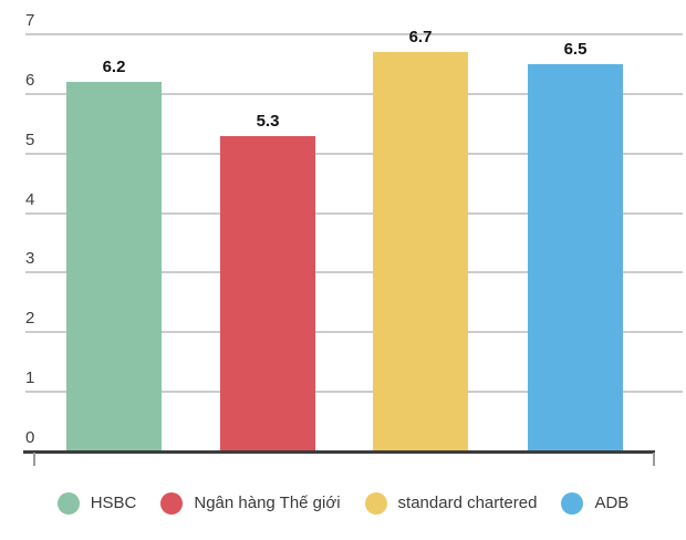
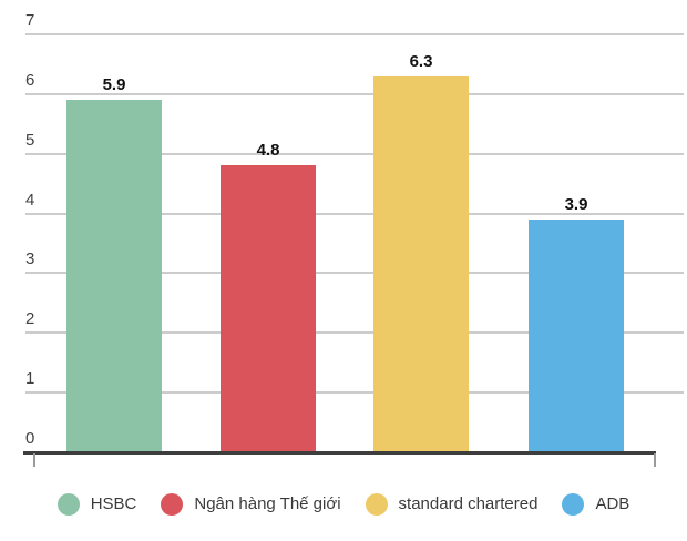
HSBC: 6.2 -> 5.9
Ngân hàng Thế giới: 5.3 -> 4.8
standard chartered: 6.7 -> 6.3
ADB: 6.5 -> 3.9
